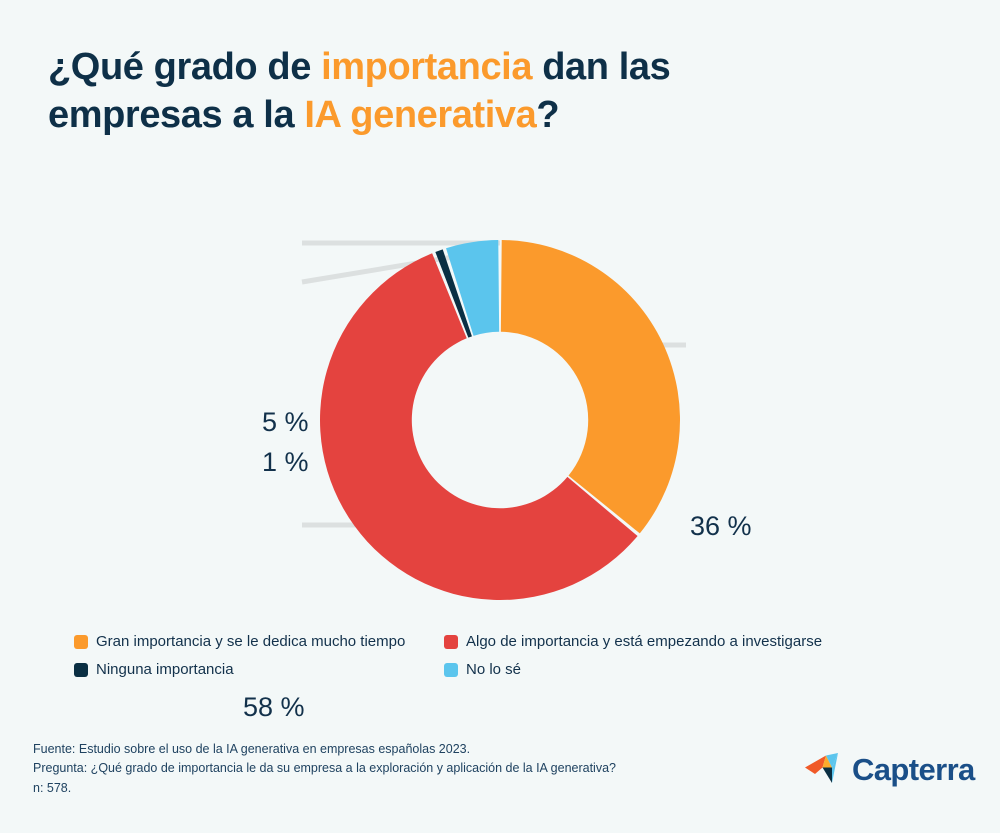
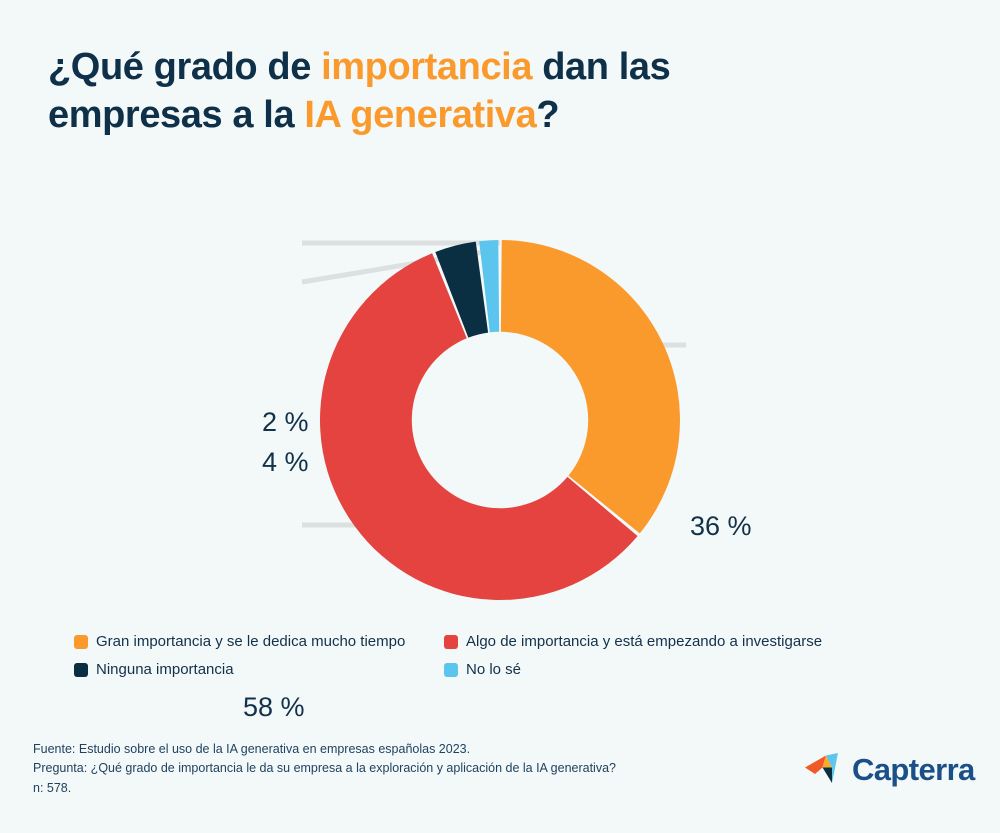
Ninguna importancia: 1 -> 4
No lo sé: 5 -> 2
